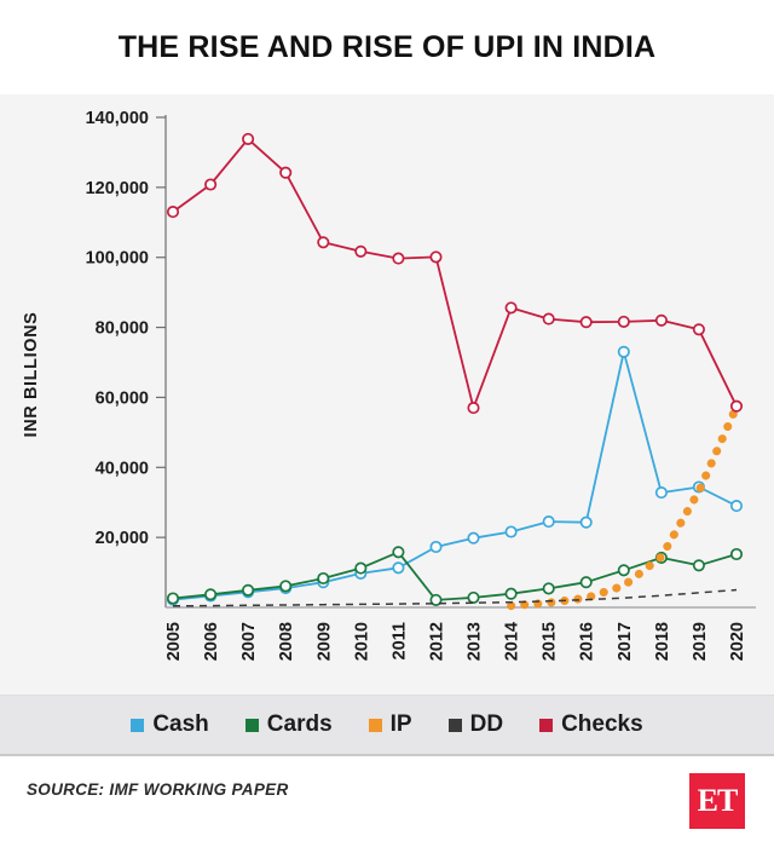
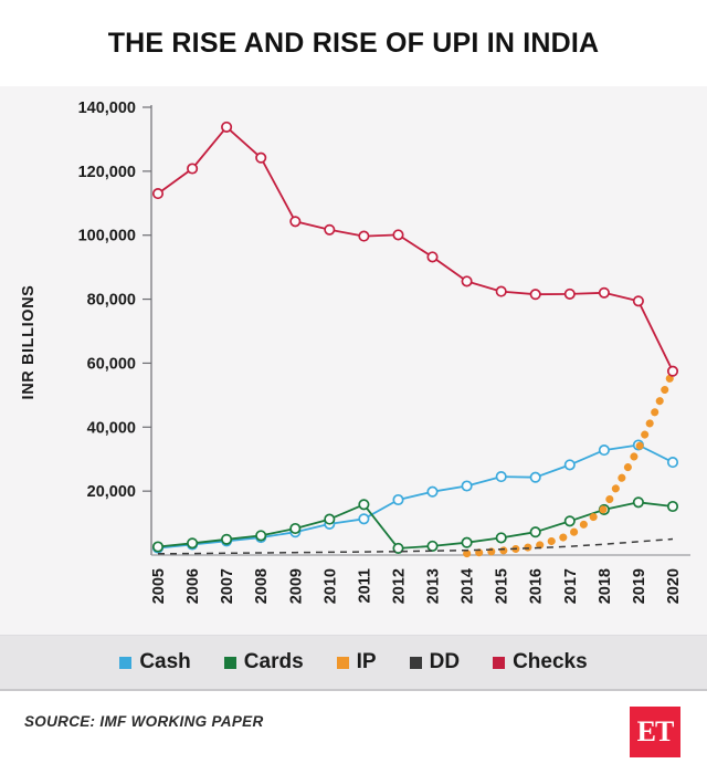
Checks/2013: 57000 -> 93000
Cash/2017: 73000 -> 28000
Cards/2019: 12000 -> 16000
